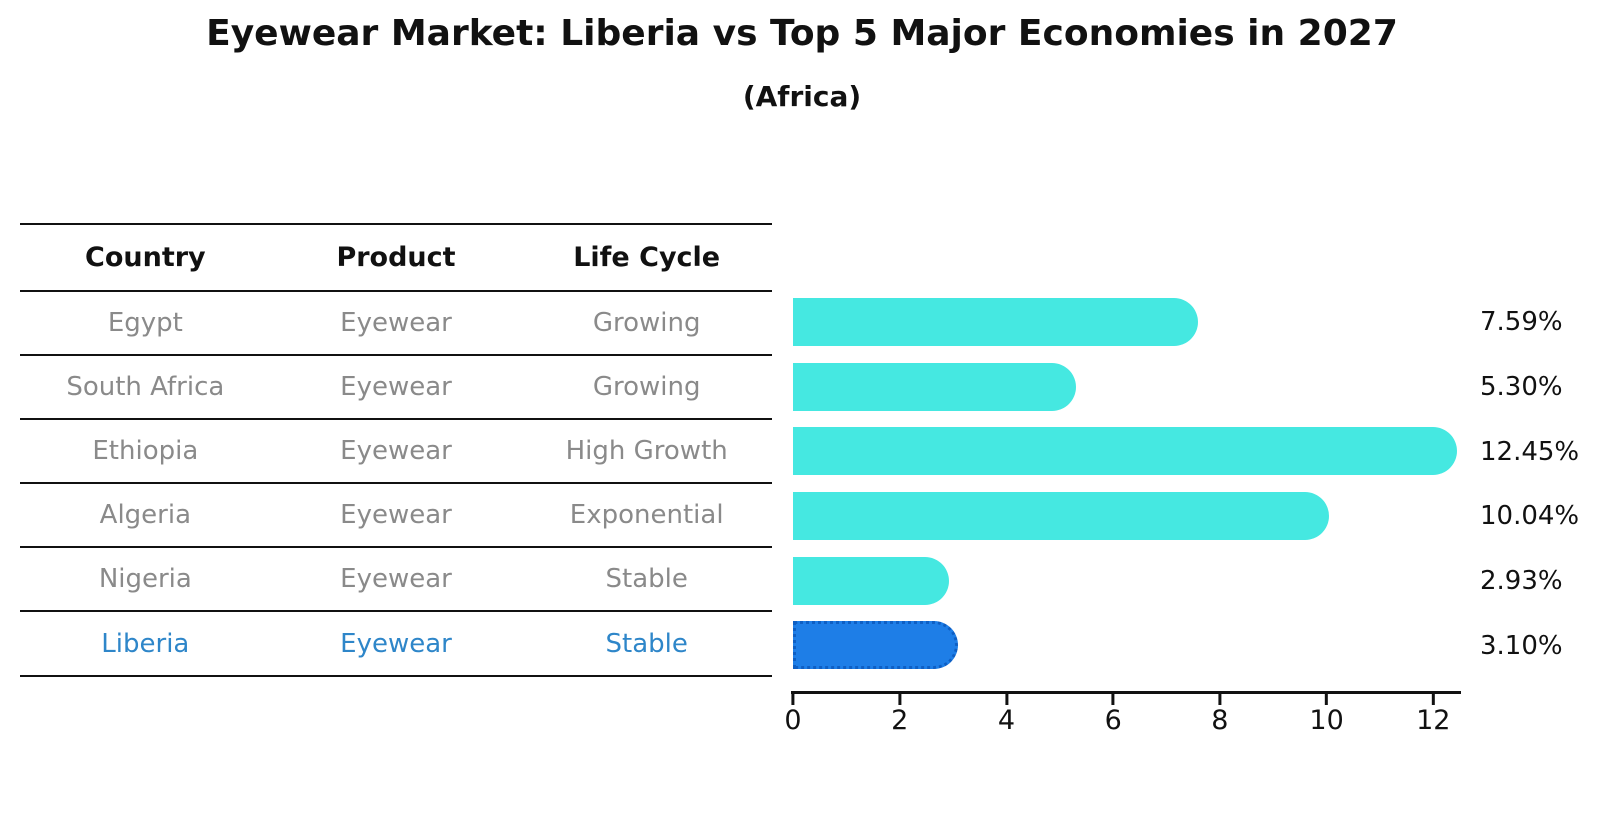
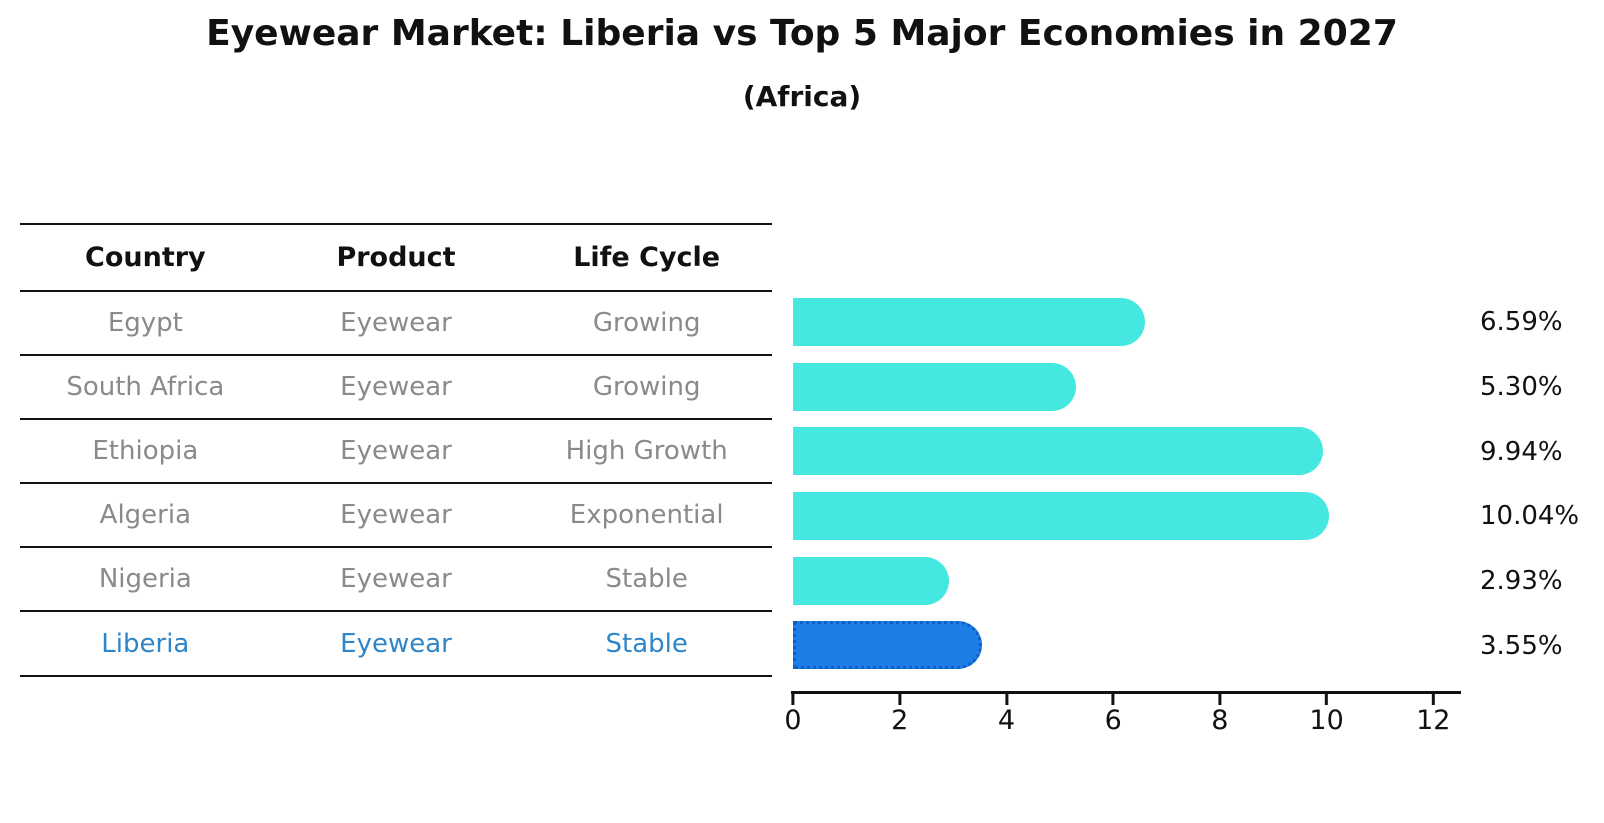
Egypt: 7.59% -> 6.59%
Ethiopia: 12.45% -> 9.94%
Liberia: 3.10% -> 3.55%
